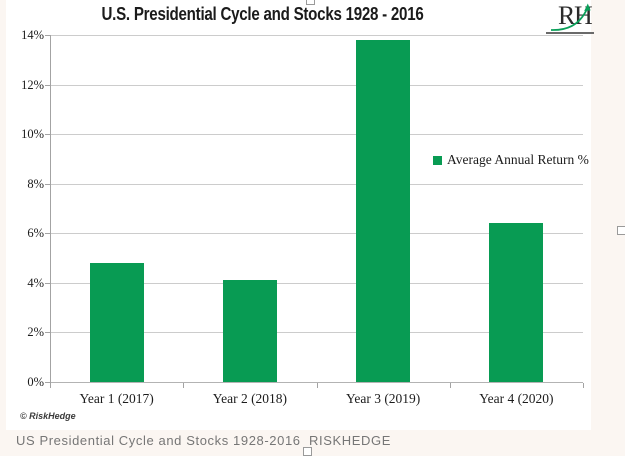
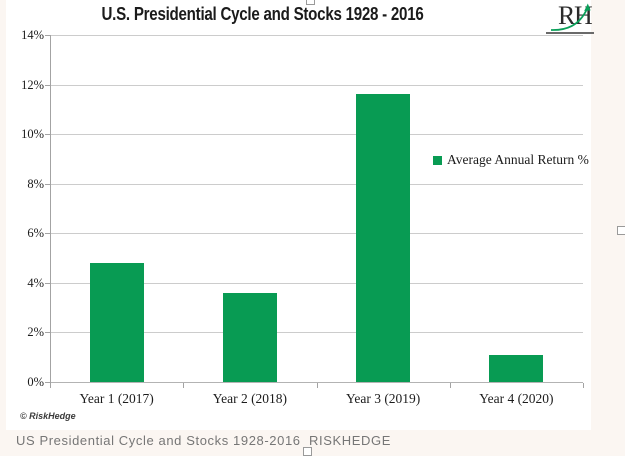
Year 2 (2018): 4.1% -> 3.6%
Year 3 (2019): 13.8% -> 11.6%
Year 4 (2020): 6.4% -> 1.1%
